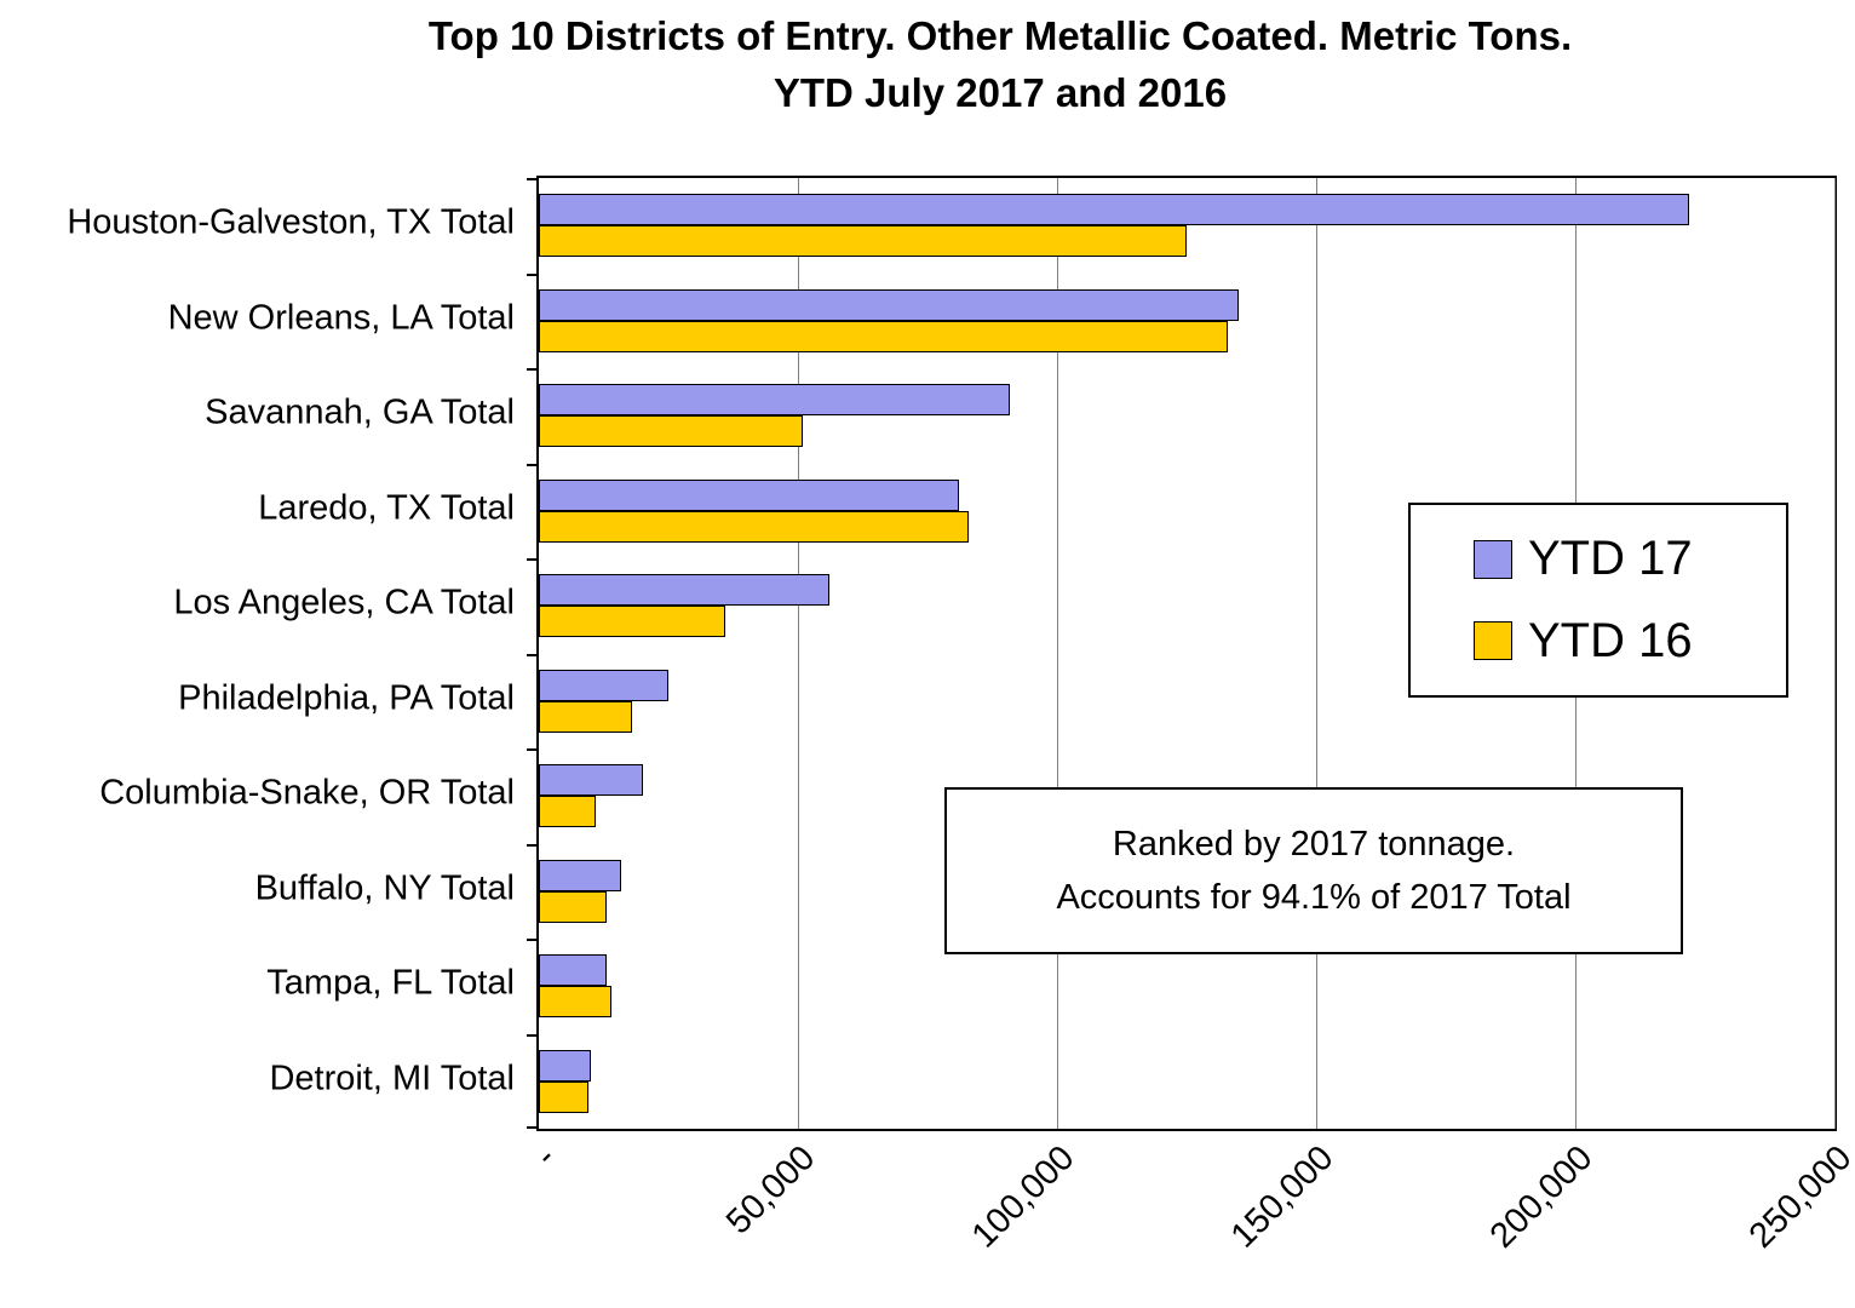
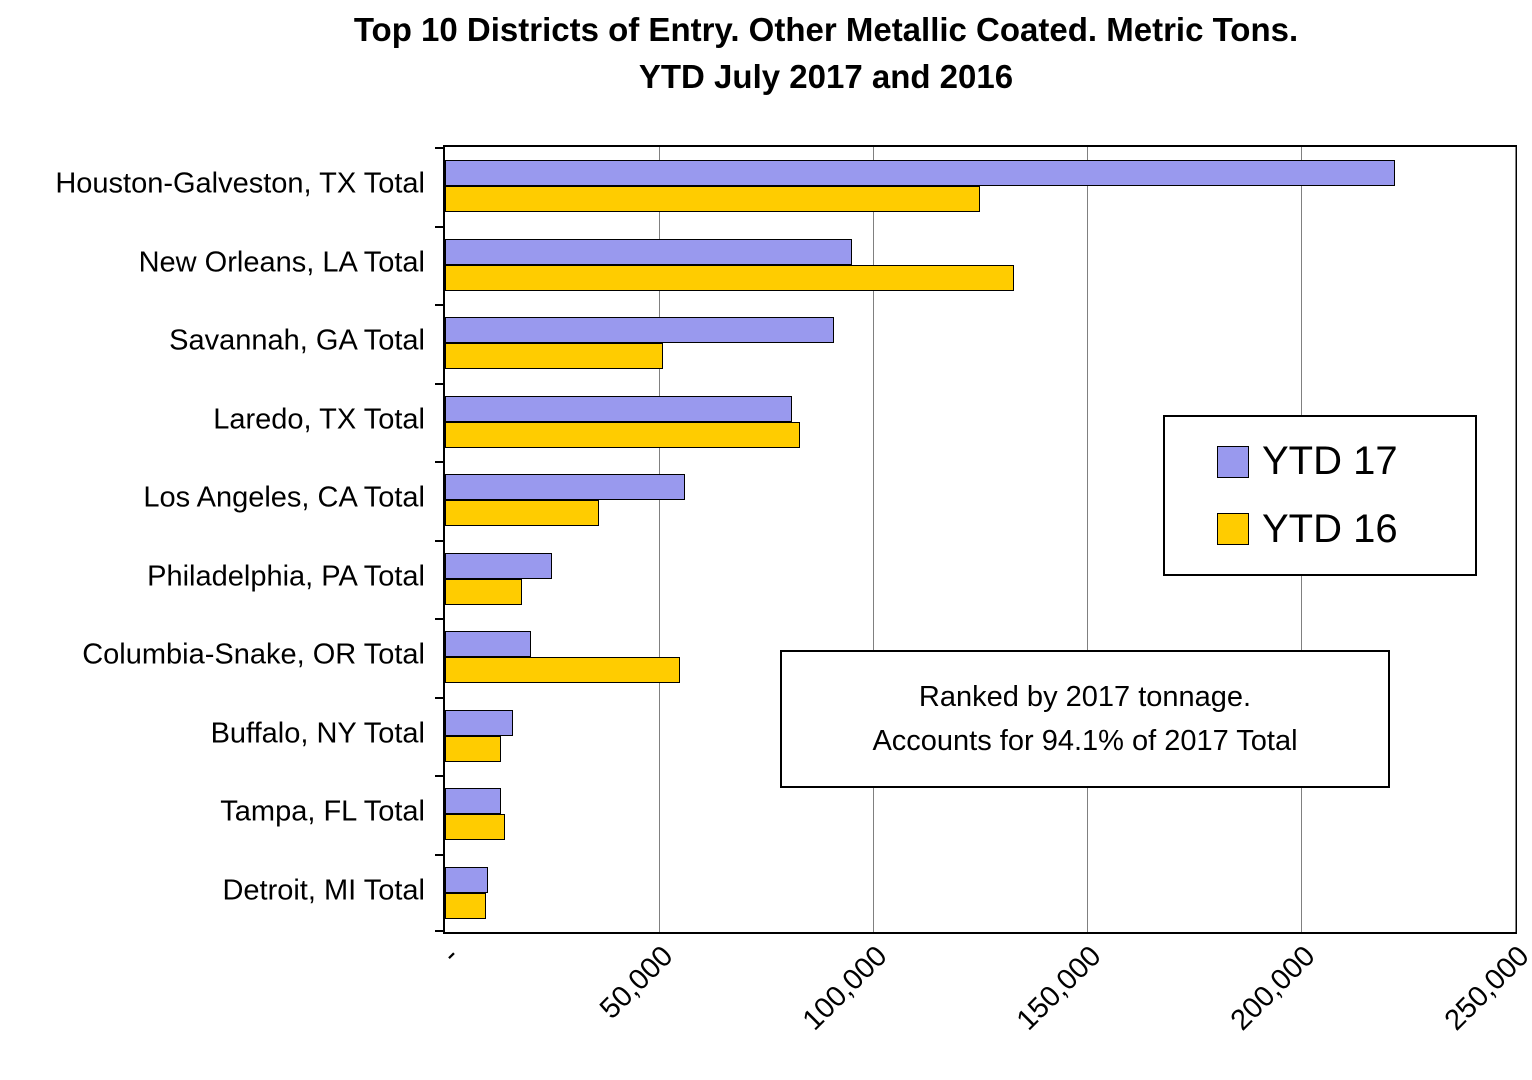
YTD 17/New Orleans, LA Total: 135000 -> 95000
YTD 16/Columbia-Snake, OR Total: 11000 -> 55000
